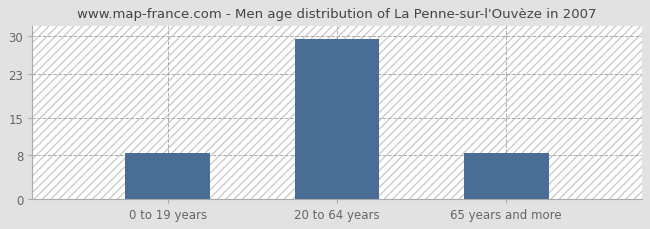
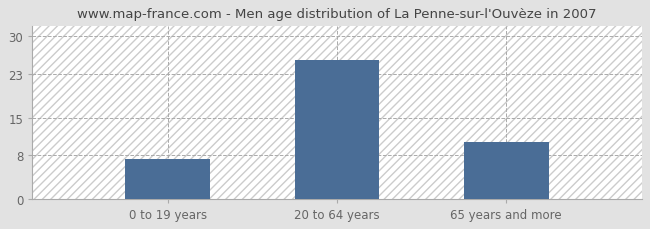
0 to 19 years: 8.5 -> 7.4
20 to 64 years: 29.5 -> 25.6
65 years and more: 8.5 -> 10.4
